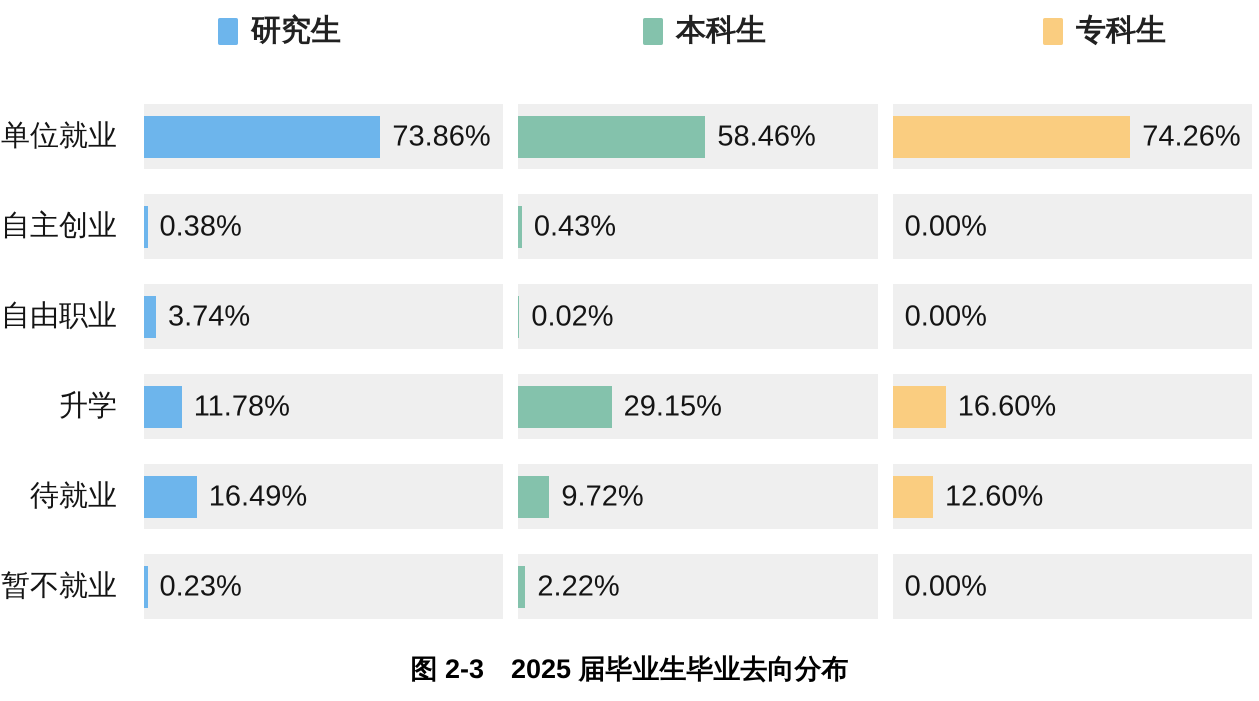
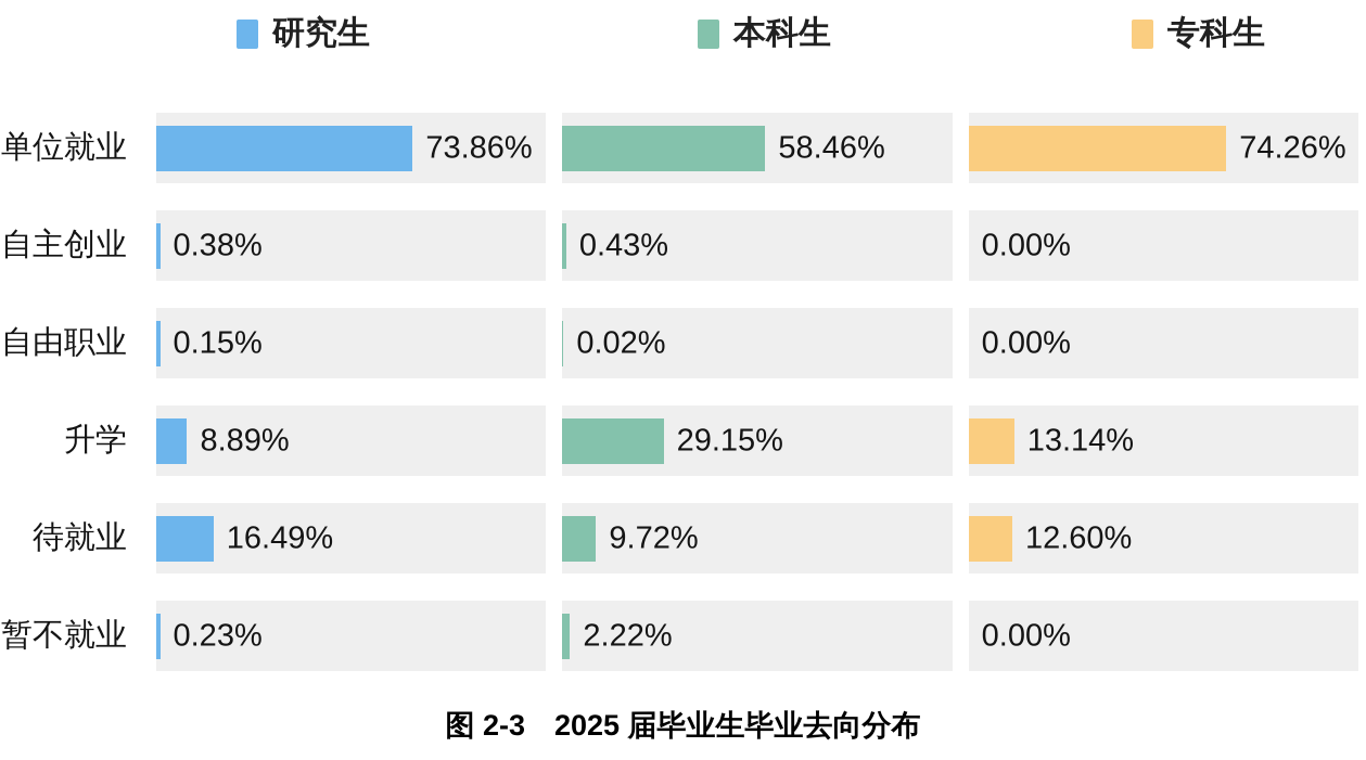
研究生/自由职业: 3.74% -> 0.15%
研究生/升学: 11.78% -> 8.89%
专科生/升学: 16.60% -> 13.14%
